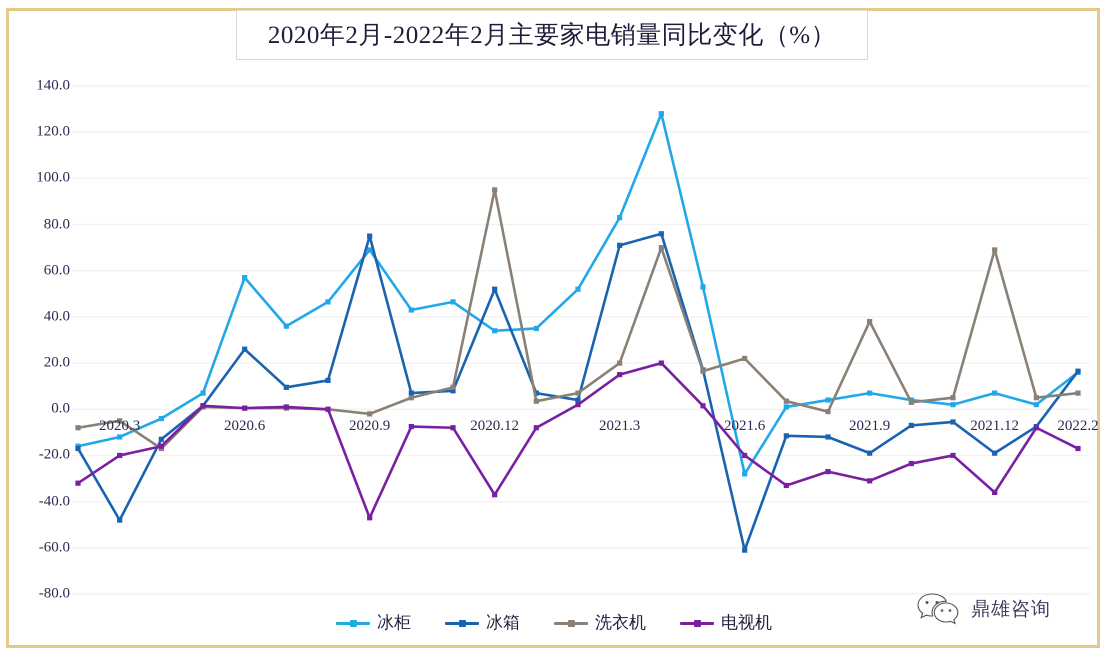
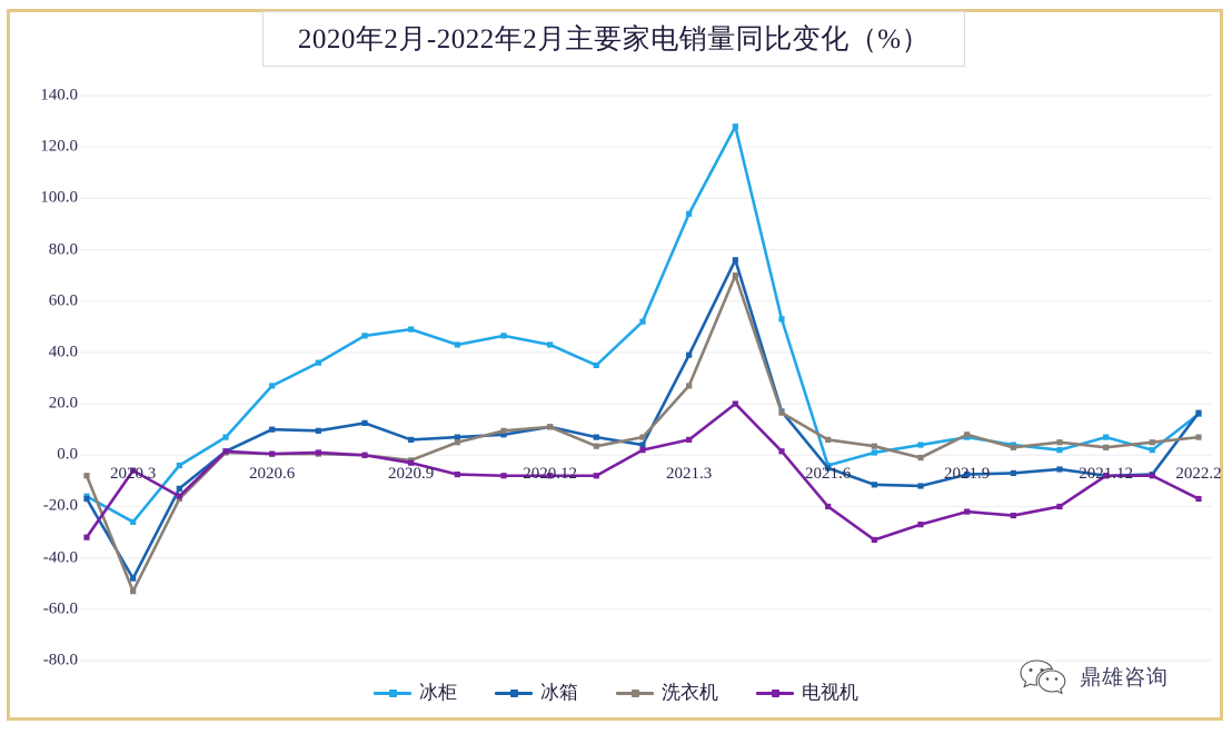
冰柜/2020.3: -12 -> -26
洗衣机/2020.3: -5 -> -53
电视机/2020.3: -20 -> -6
冰柜/2020.6: 57 -> 27
冰箱/2020.6: 26 -> 10
冰柜/2020.9: 69 -> 49
冰箱/2020.9: 75 -> 6
电视机/2020.9: -47 -> -3
冰柜/2020.12: 34 -> 43
冰箱/2020.12: 52 -> 11
洗衣机/2020.12: 95 -> 11
电视机/2020.12: -37 -> -8
冰柜/2021.3: 83 -> 94
冰箱/2021.3: 71 -> 39
洗衣机/2021.3: 20 -> 27
电视机/2021.3: 15 -> 6
冰柜/2021.6: -28 -> -4
冰箱/2021.6: -61 -> -5
洗衣机/2021.6: 22 -> 6
冰箱/2021.9: -19 -> -8
洗衣机/2021.9: 38 -> 8
电视机/2021.9: -31 -> -22
冰箱/2021.12: -19 -> -8
洗衣机/2021.12: 69 -> 3
电视机/2021.12: -36 -> -8
冰箱/2022.2: -14 -> -6
电视机/2022.2: -36 -> -23
